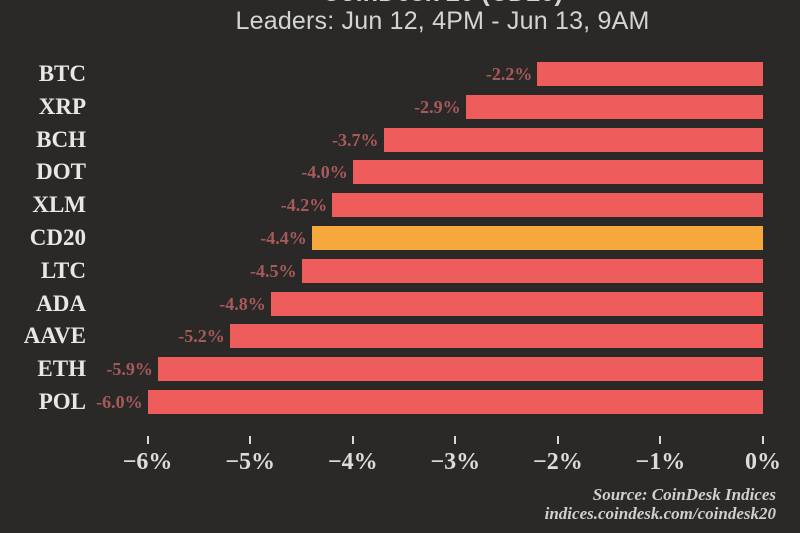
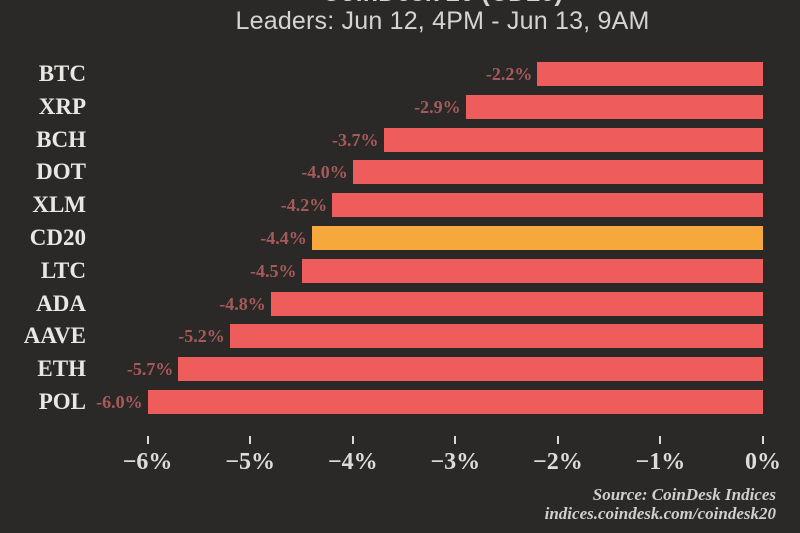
ETH: -5.9% -> -5.7%
